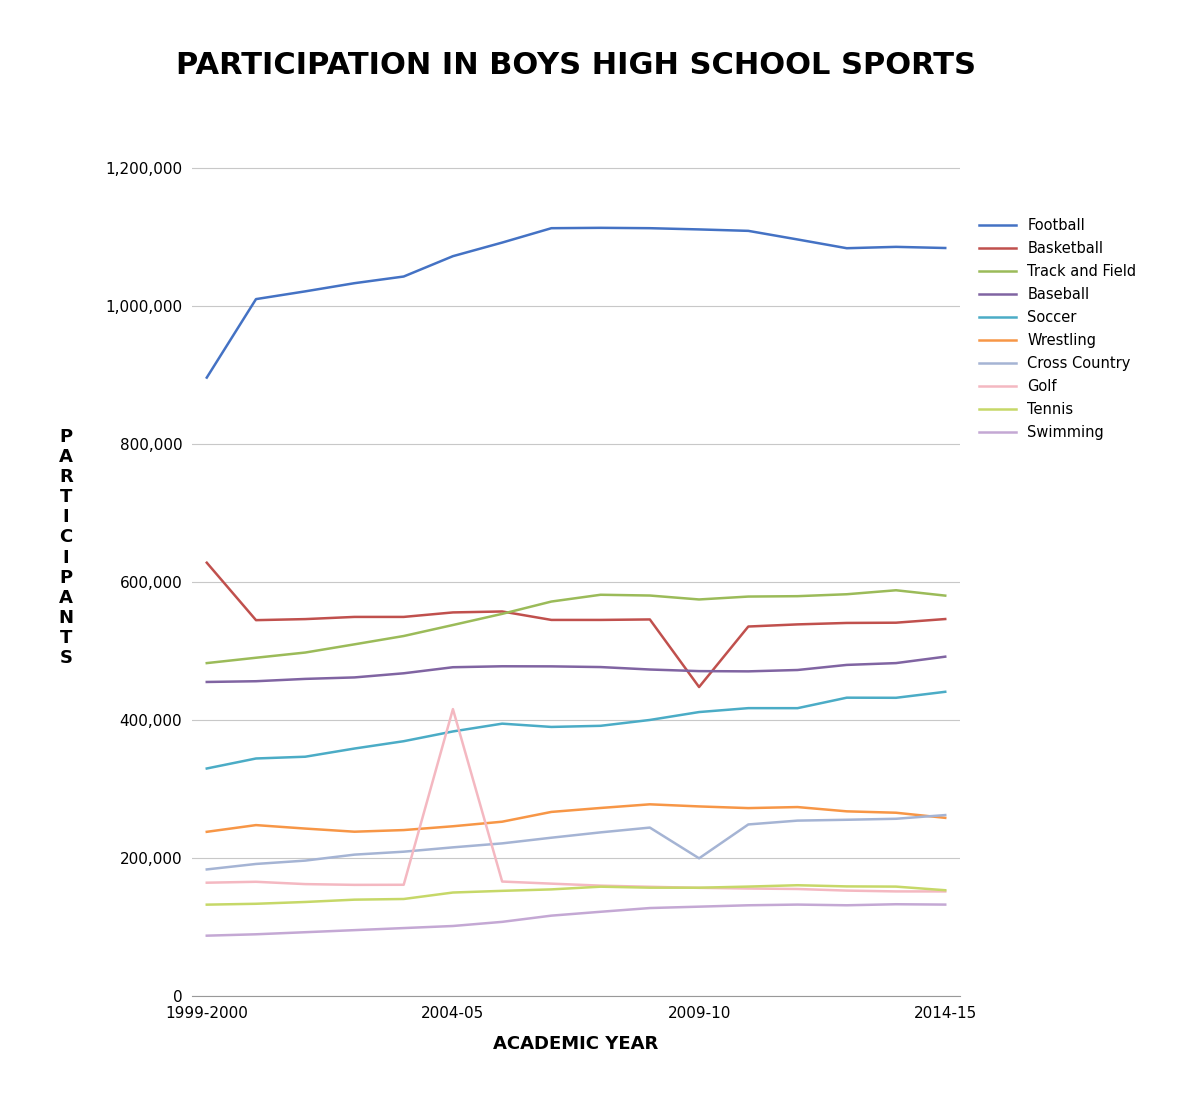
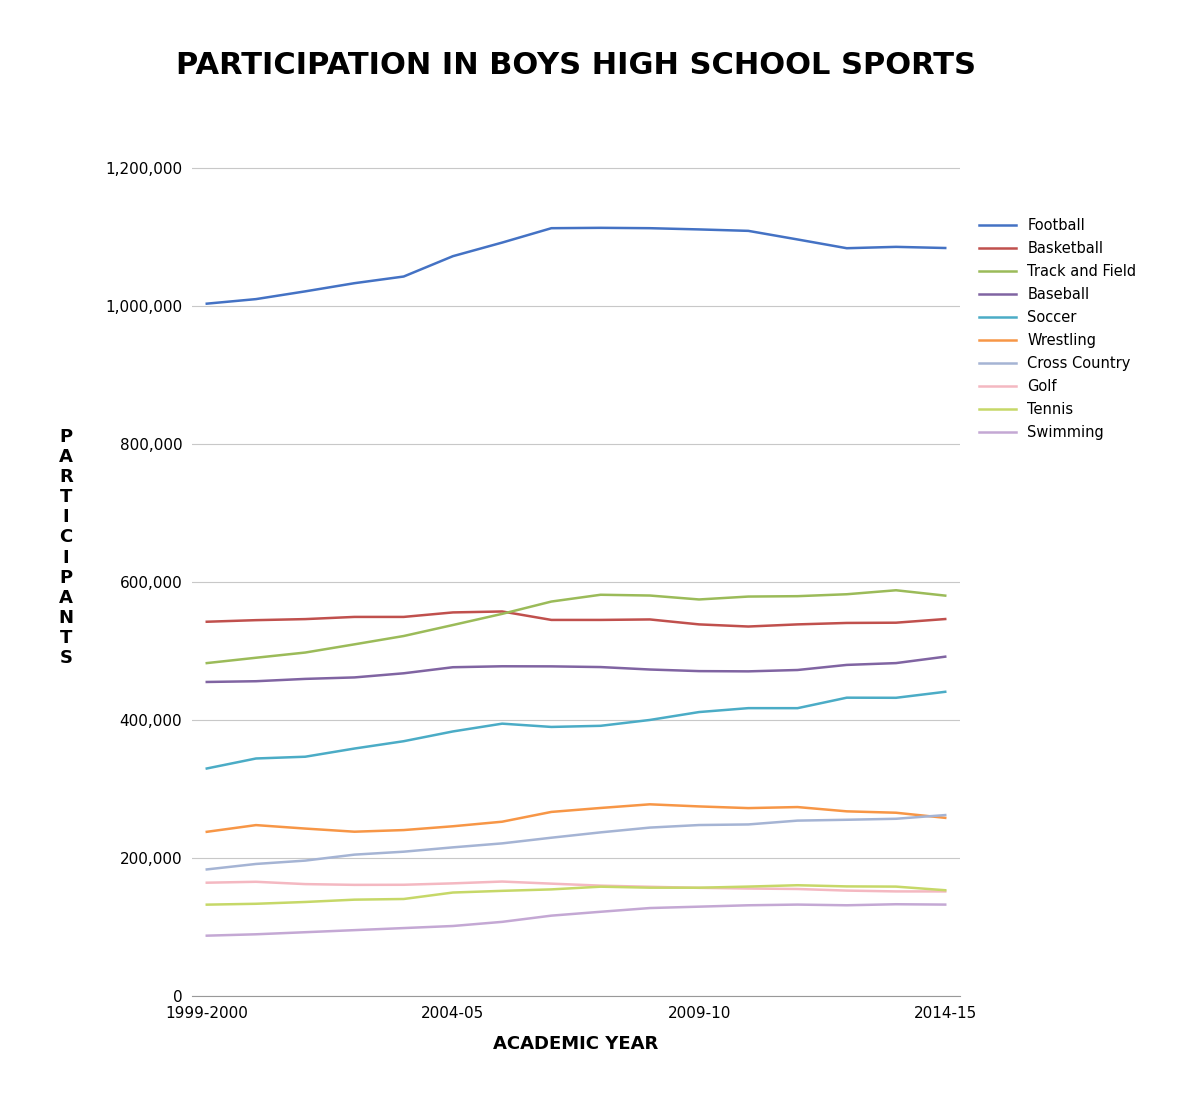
Football/1999-2000: 896,000 -> 1,003,000
Basketball/1999-2000: 628,000 -> 543,000
Golf/2004-05: 416,000 -> 164,000
Basketball/2009-10: 448,000 -> 539,000
Cross Country/2009-10: 200,000 -> 248,000
